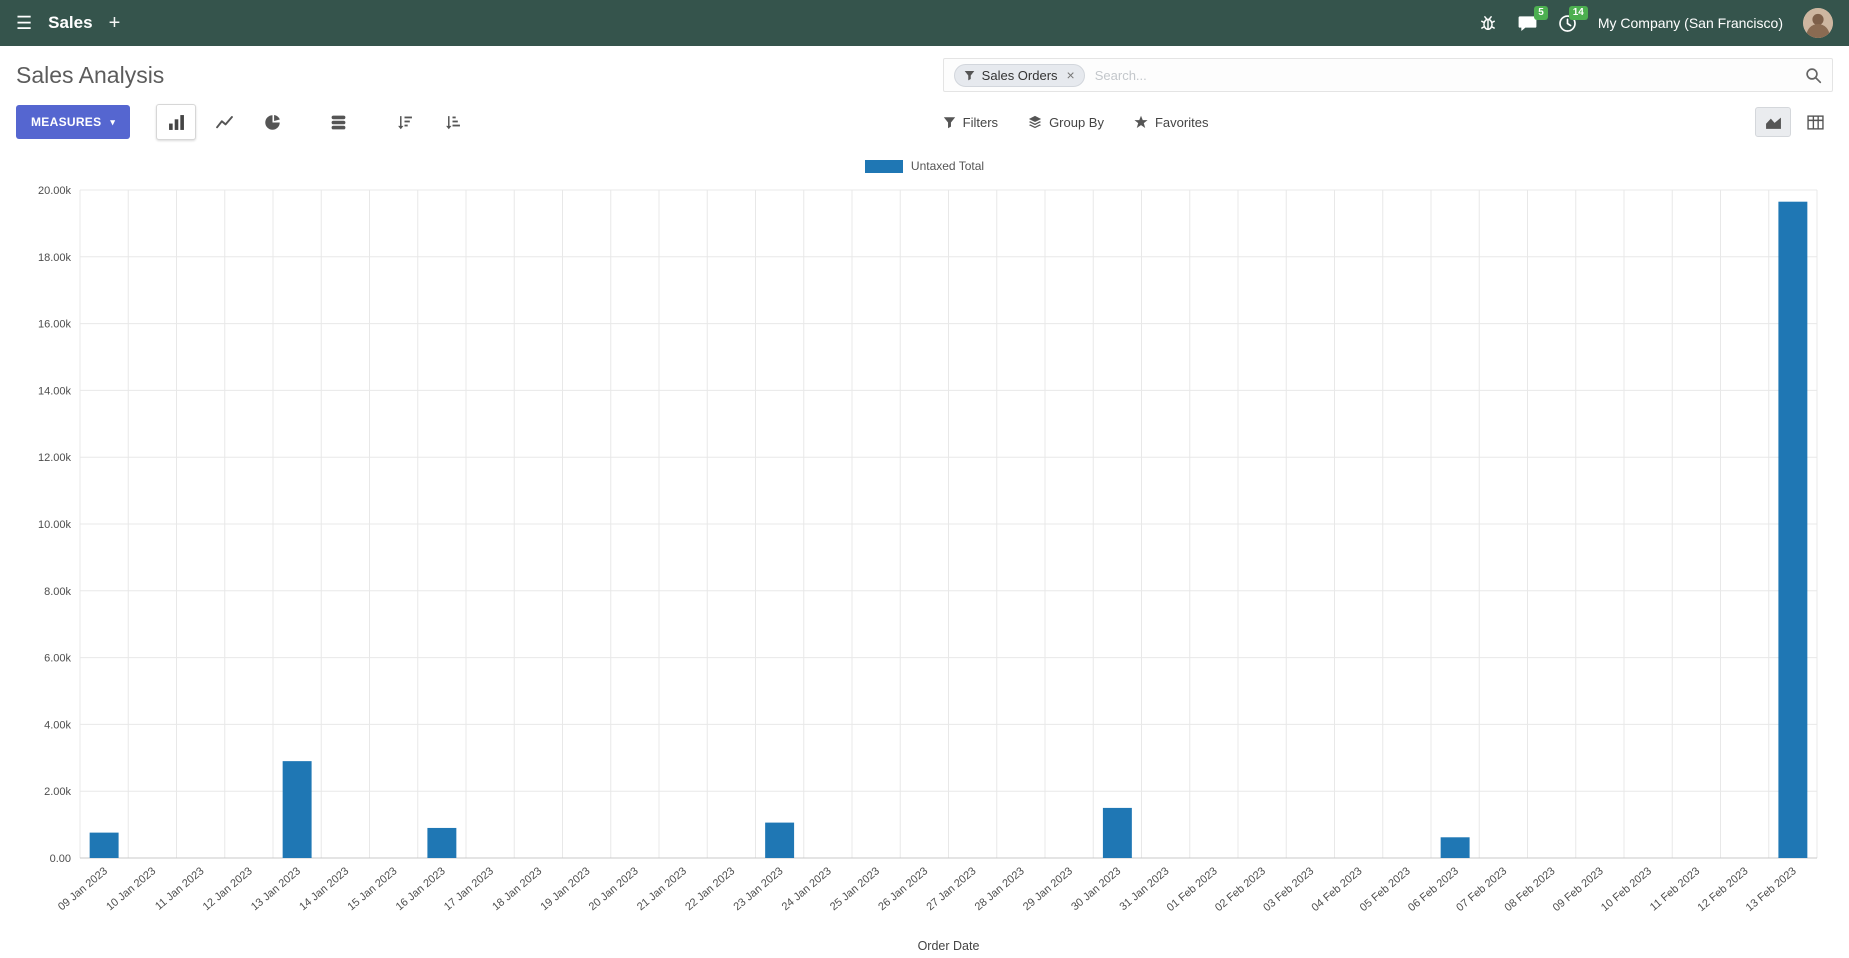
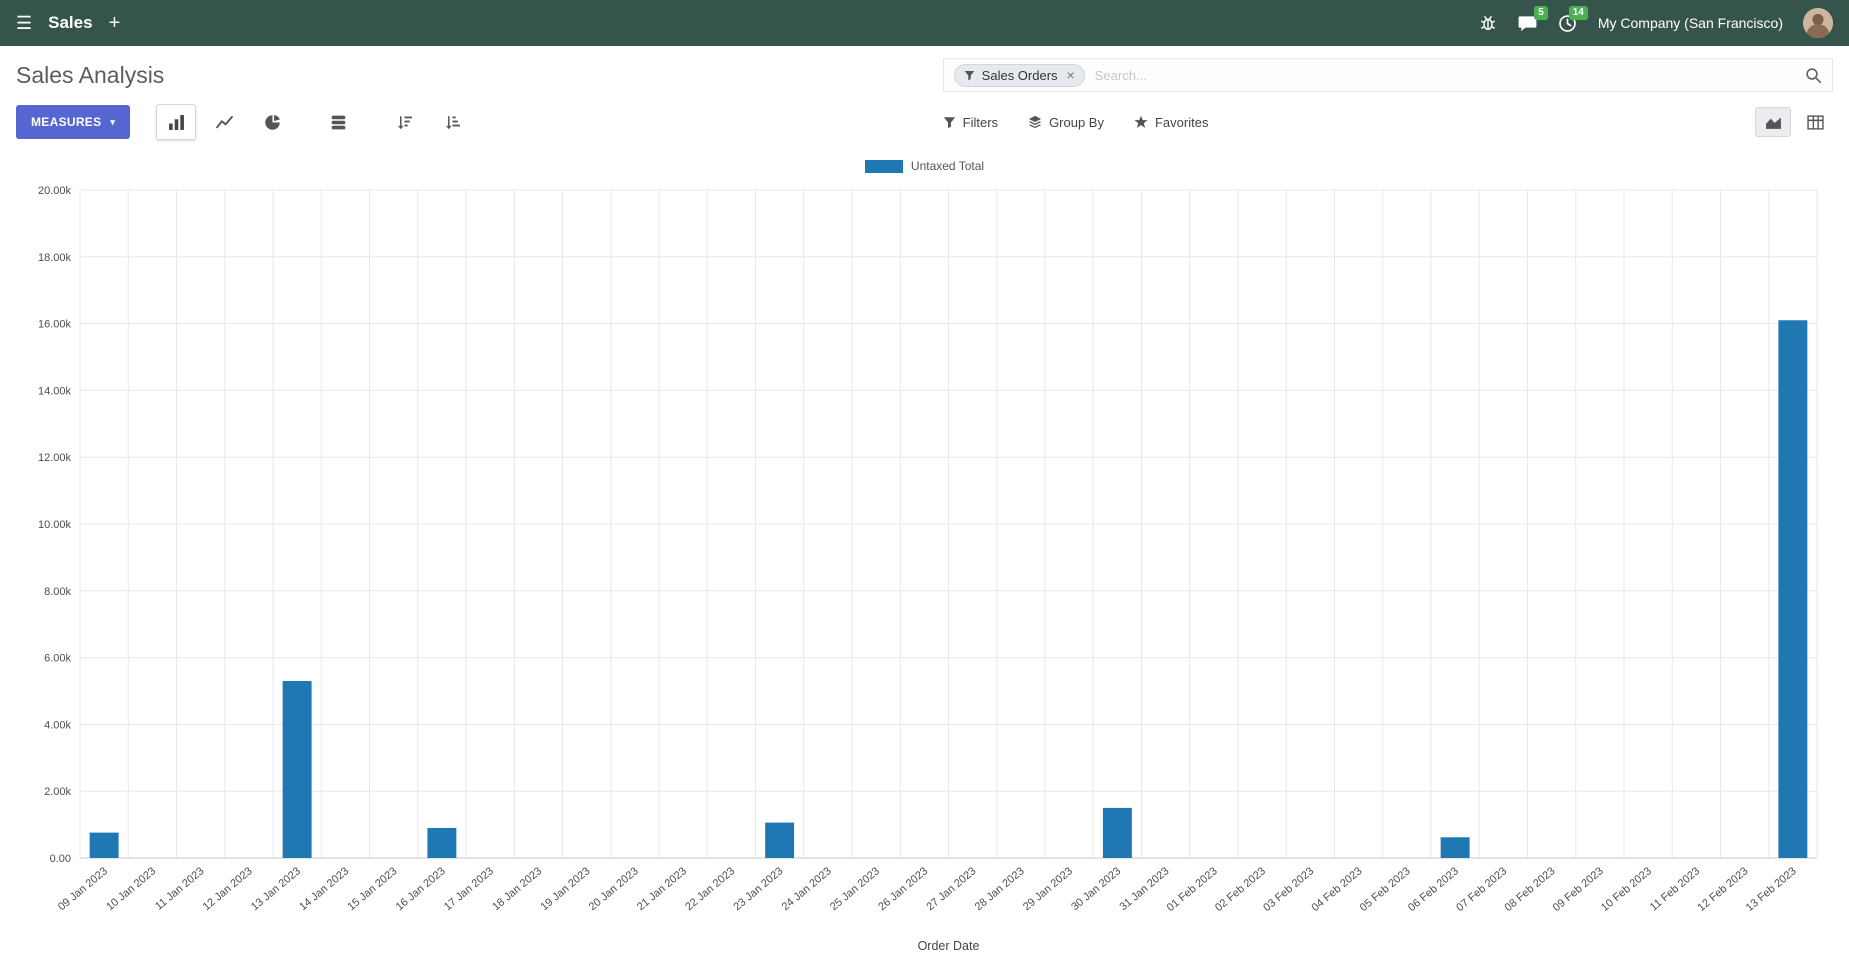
13 Jan 2023: 2.9k -> 5.3k
13 Feb 2023: 19.6k -> 16.1k
